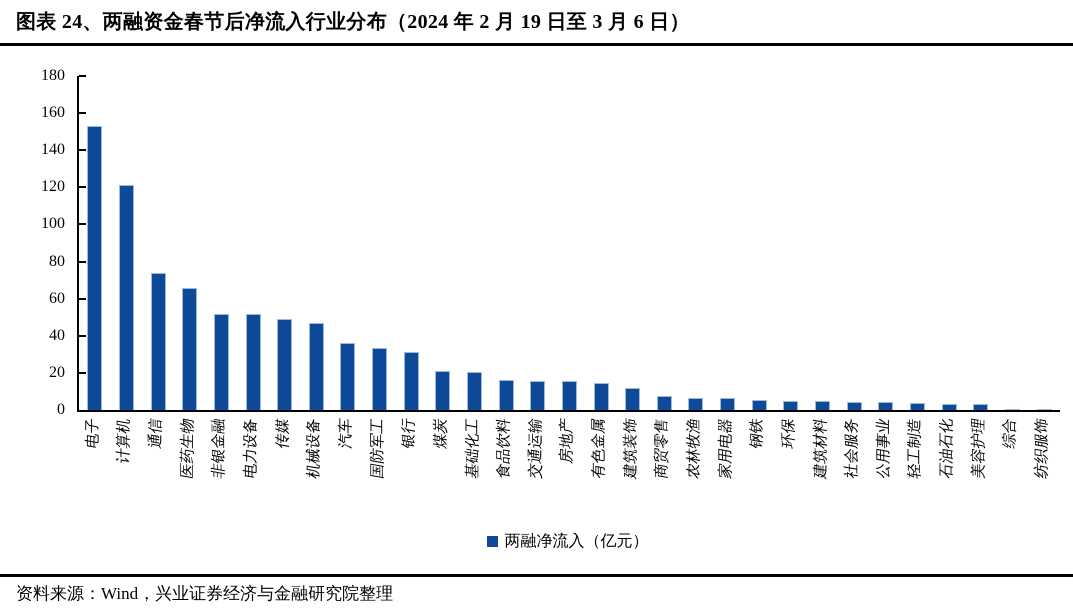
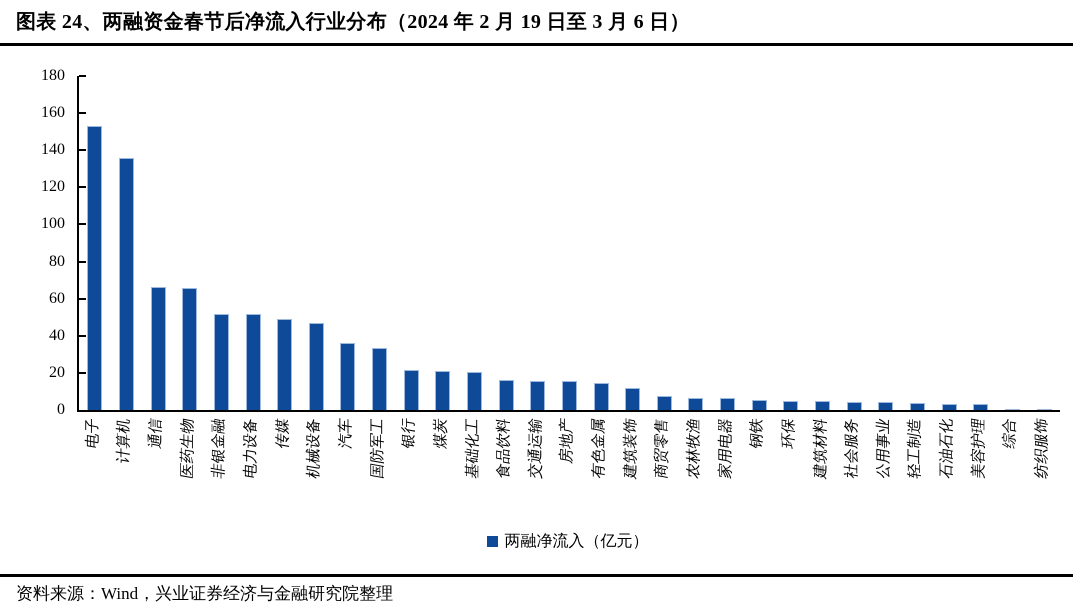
计算机: 121 -> 136
通信: 74 -> 66
银行: 31 -> 22
